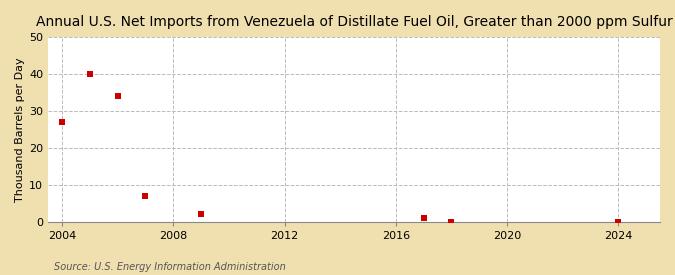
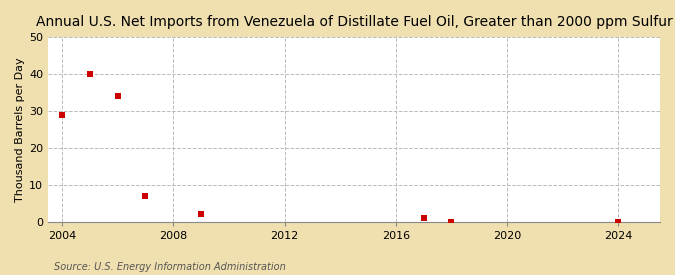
2004: 27 -> 29
